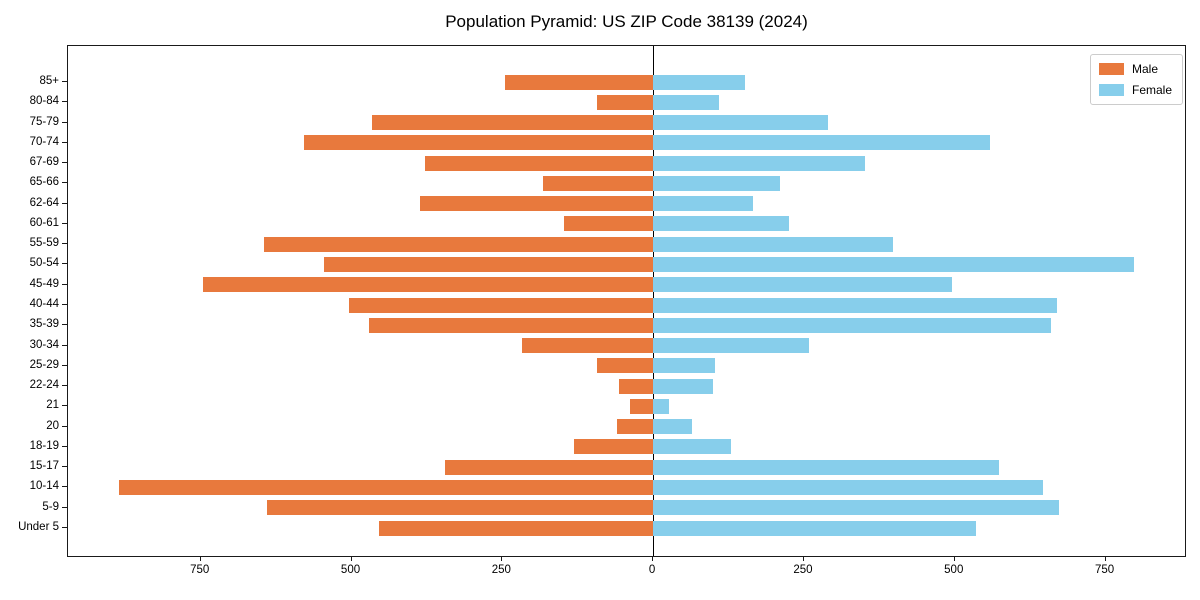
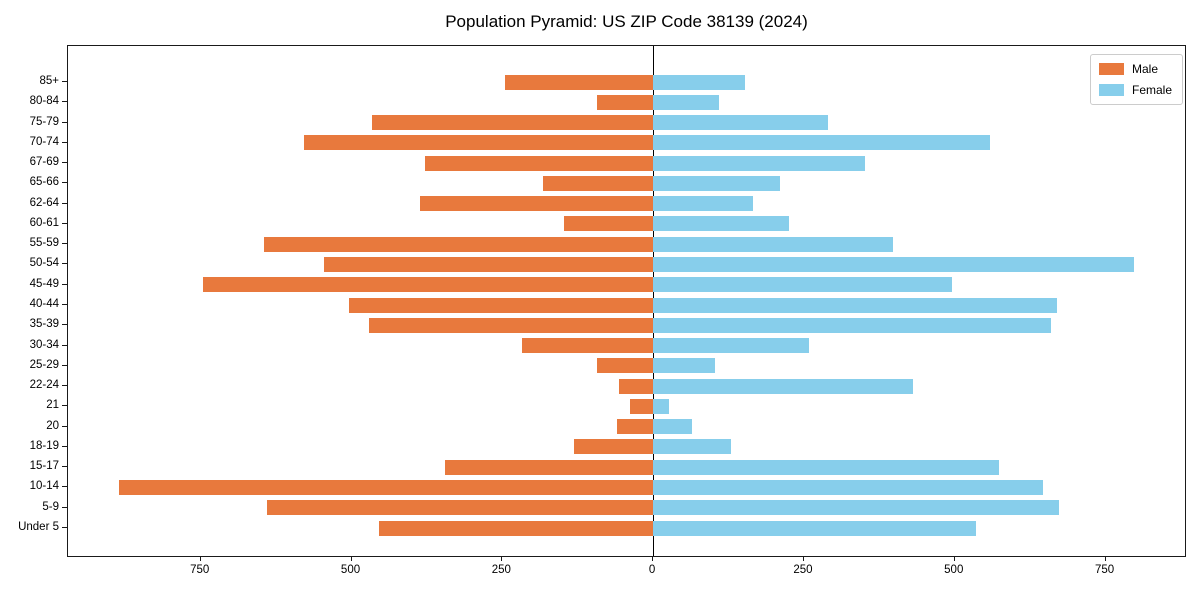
Female/22-24: 100 -> 430
